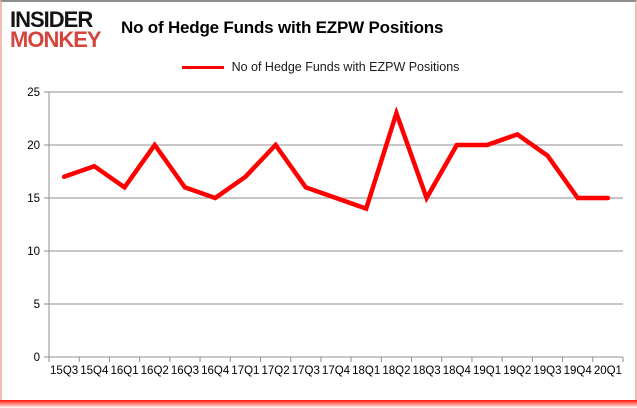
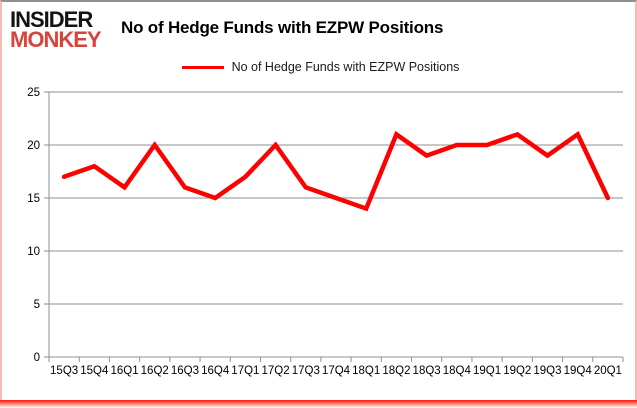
18Q2: 23 -> 21
18Q3: 15 -> 19
19Q4: 15 -> 21
